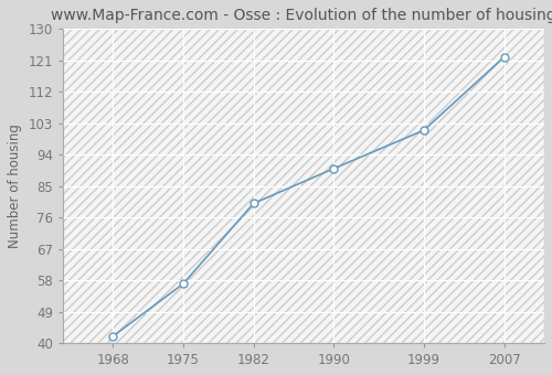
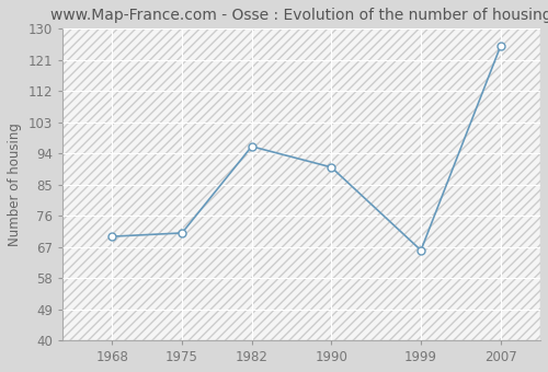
1968: 42 -> 70
1975: 57 -> 71
1982: 80 -> 96
1999: 101 -> 66
2007: 122 -> 125
